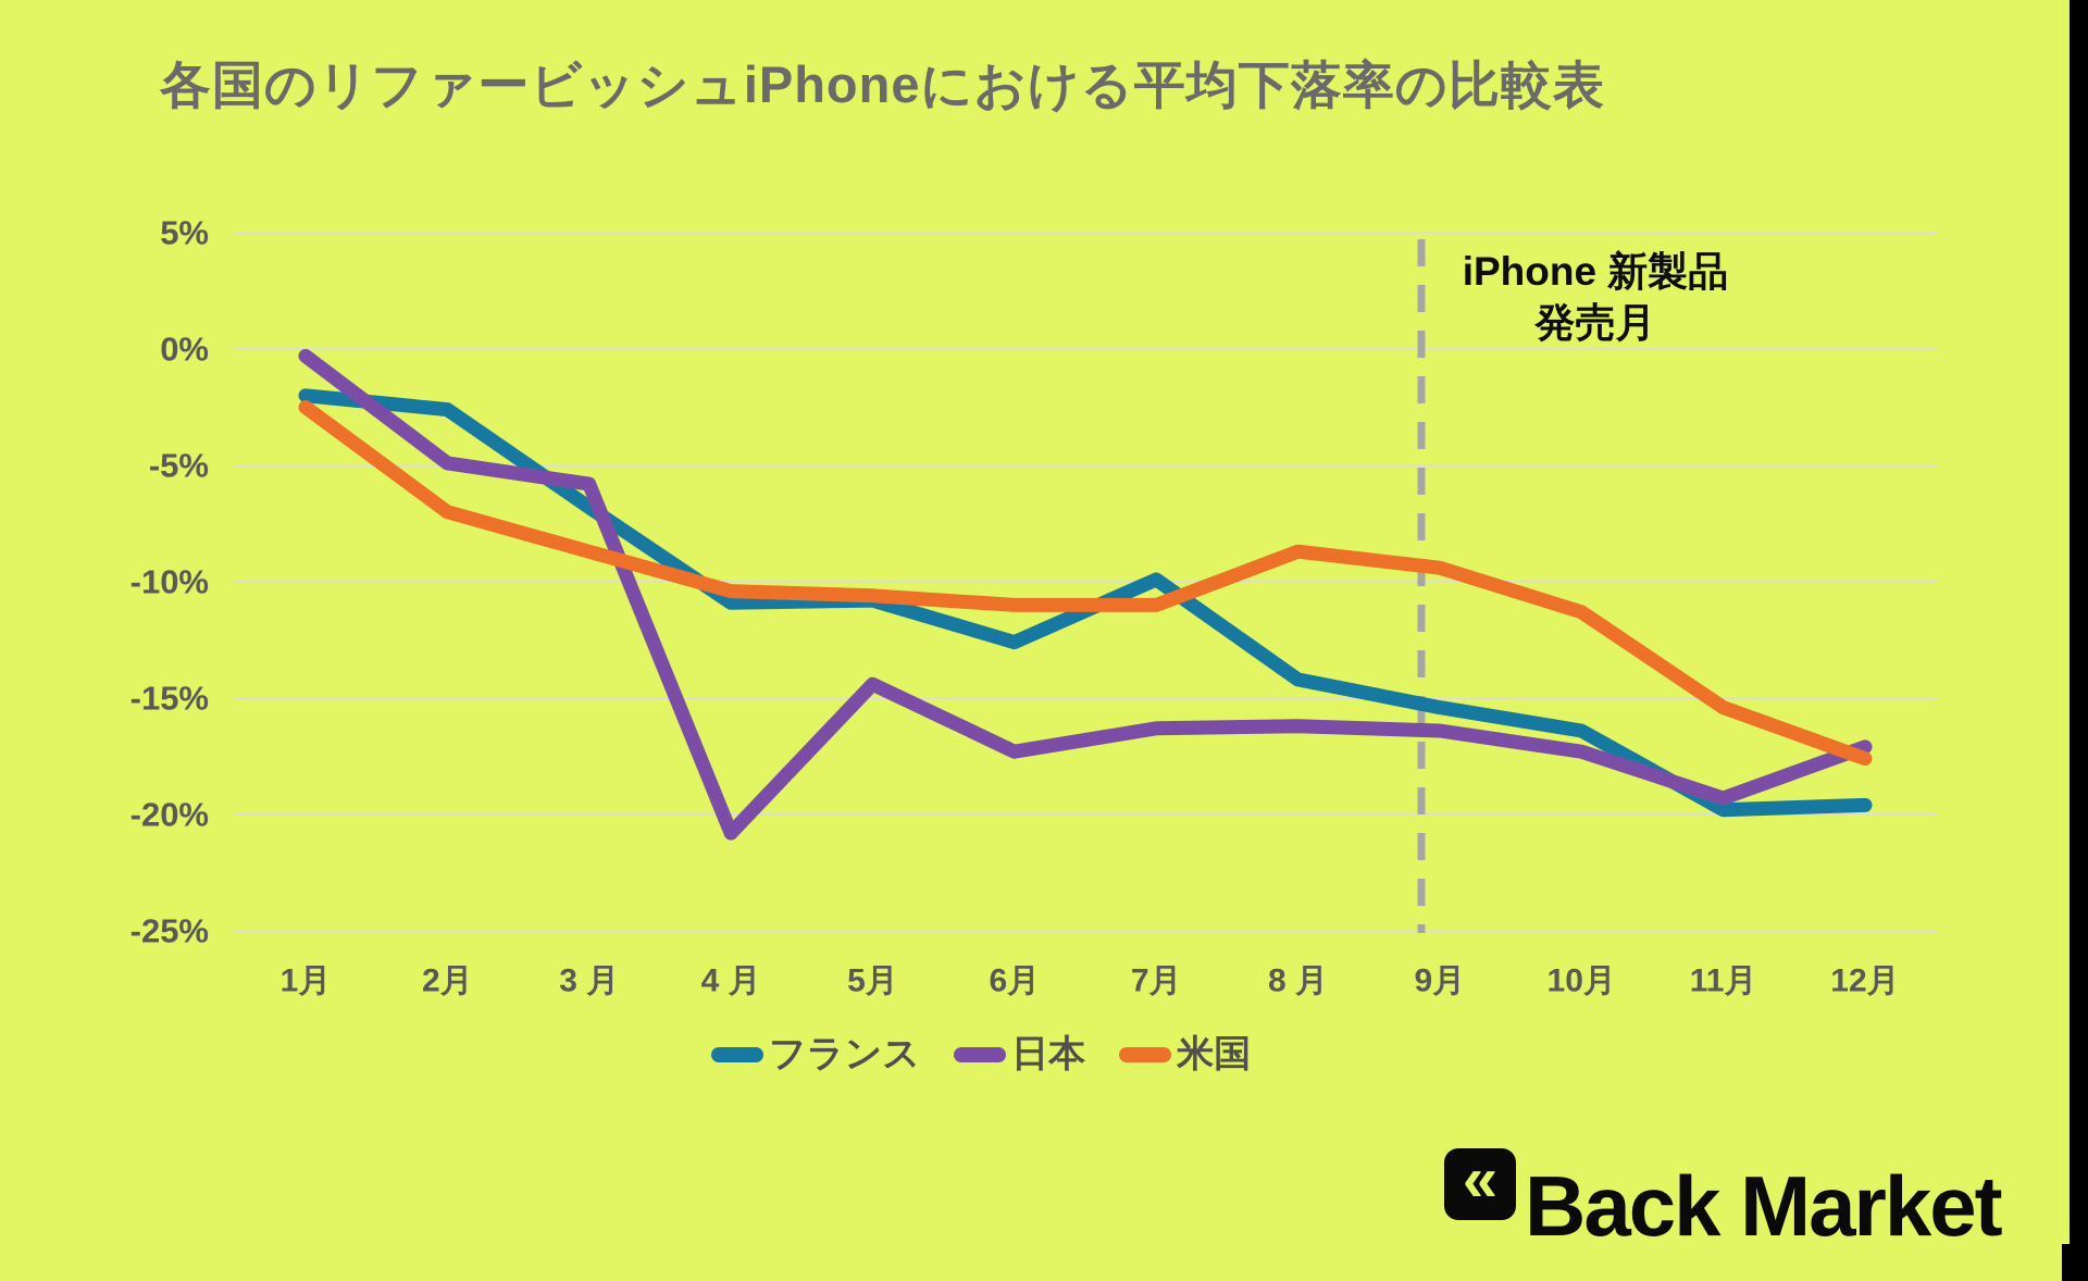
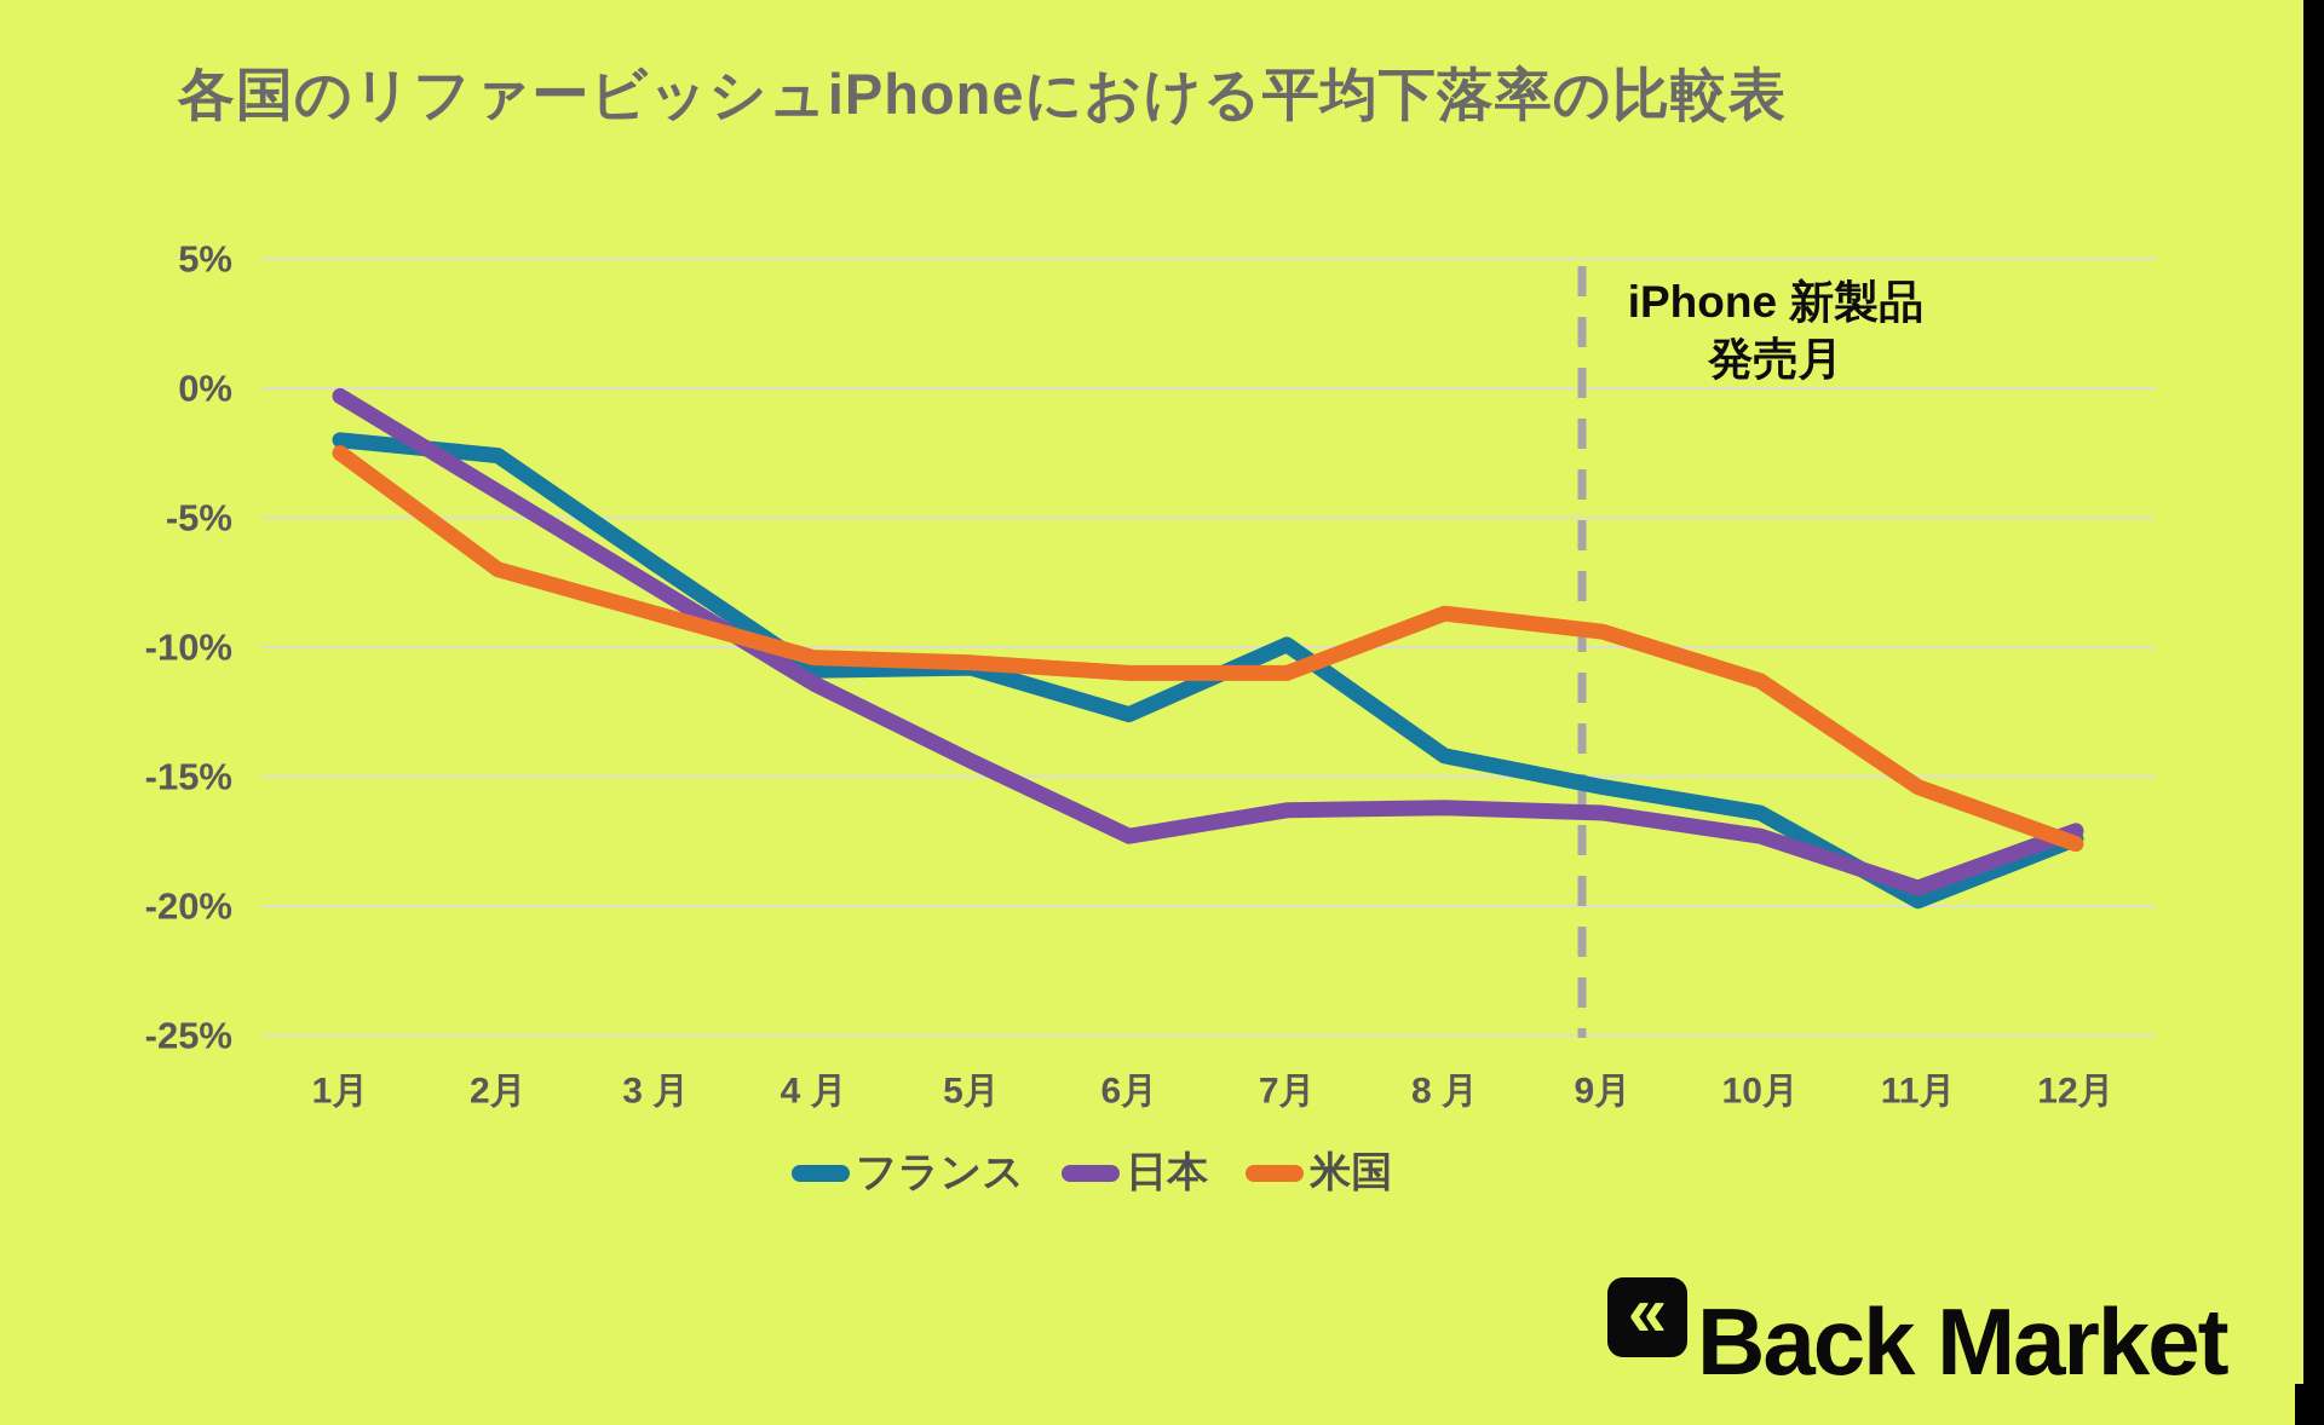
日本/2月: -4.9% -> -4.0%
日本/3 月: -5.8% -> -7.7%
日本/4 月: -20.8% -> -11.4%
フランス/12月: -19.6% -> -17.4%
